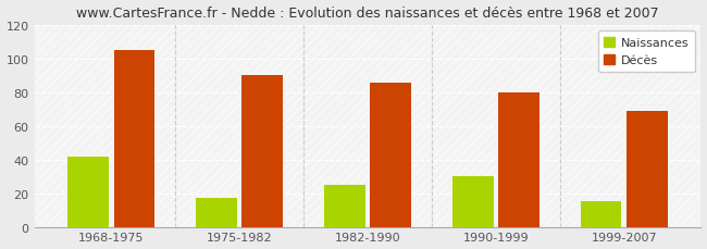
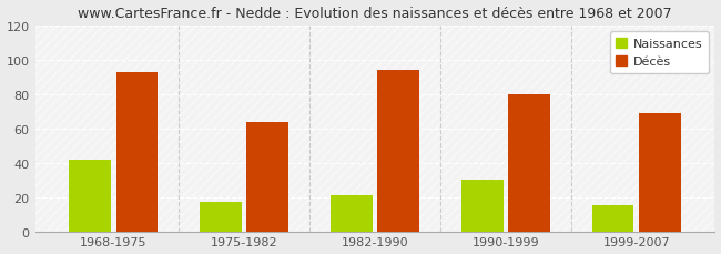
Décès/1968-1975: 105 -> 93
Décès/1975-1982: 90 -> 64
Naissances/1982-1990: 25 -> 21
Décès/1982-1990: 86 -> 94
